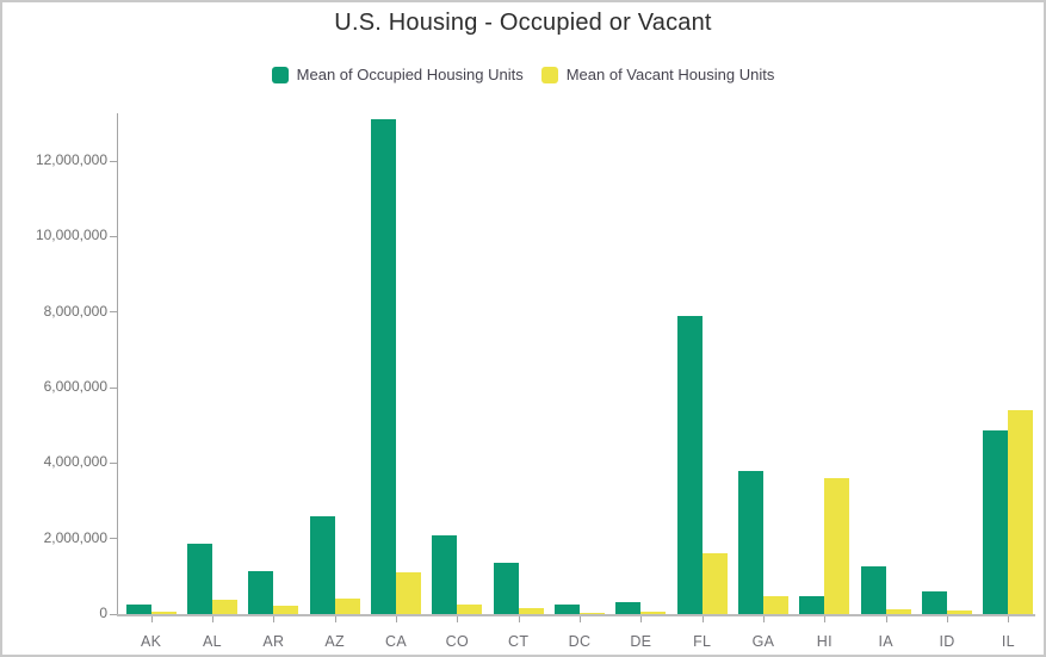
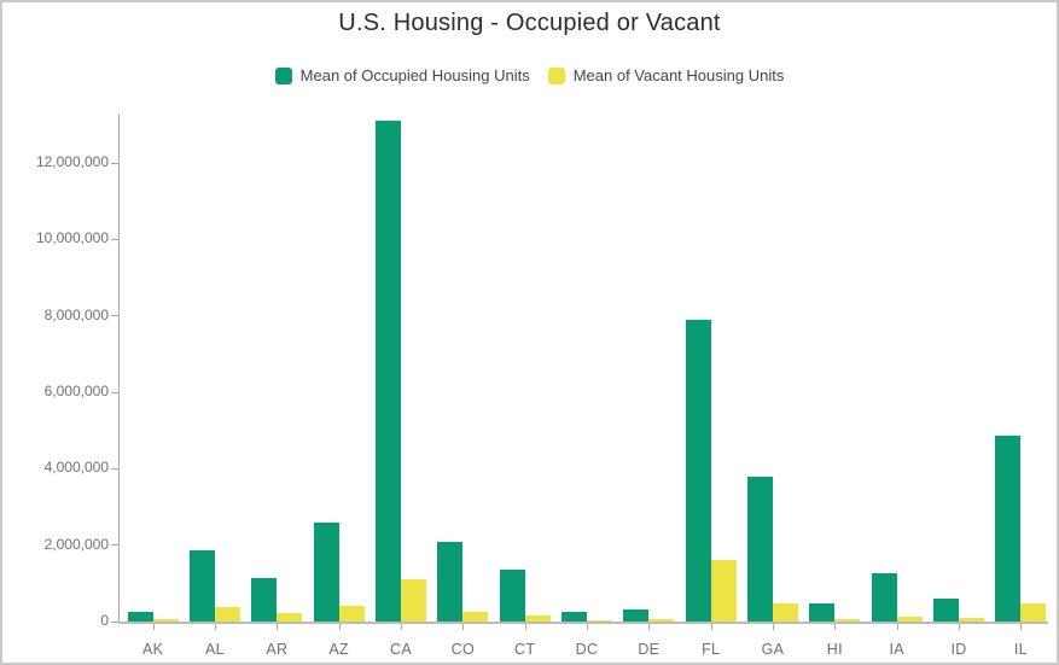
Mean of Vacant Housing Units/HI: 3600000 -> 100000
Mean of Vacant Housing Units/IL: 5400000 -> 500000
